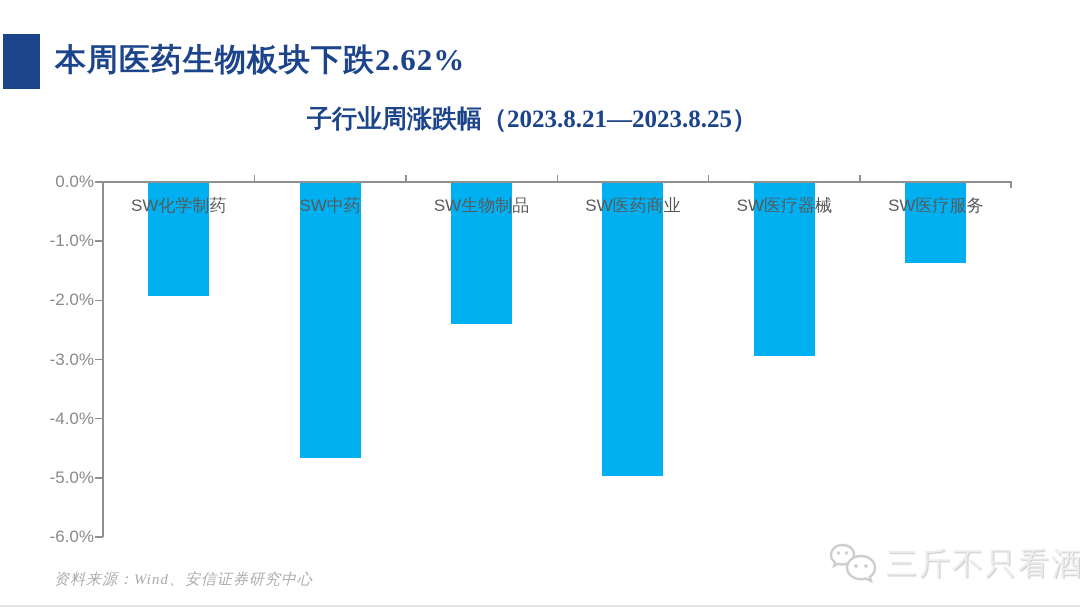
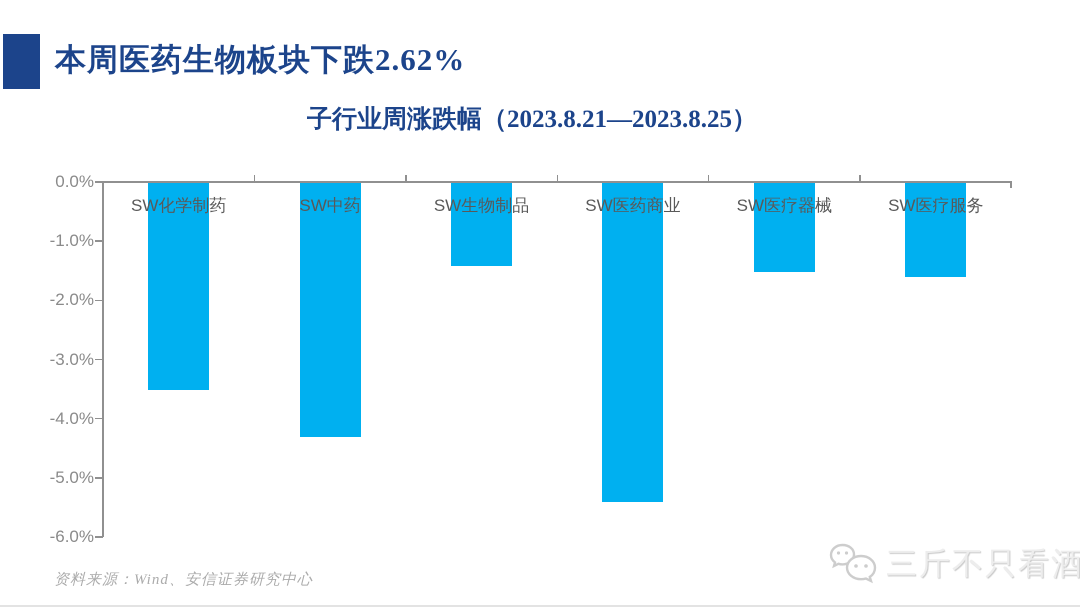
SW化学制药: -1.9% -> -3.5%
SW中药: -4.7% -> -4.3%
SW生物制品: -2.4% -> -1.4%
SW医药商业: -5.0% -> -5.4%
SW医疗器械: -2.9% -> -1.5%
SW医疗服务: -1.4% -> -1.6%
